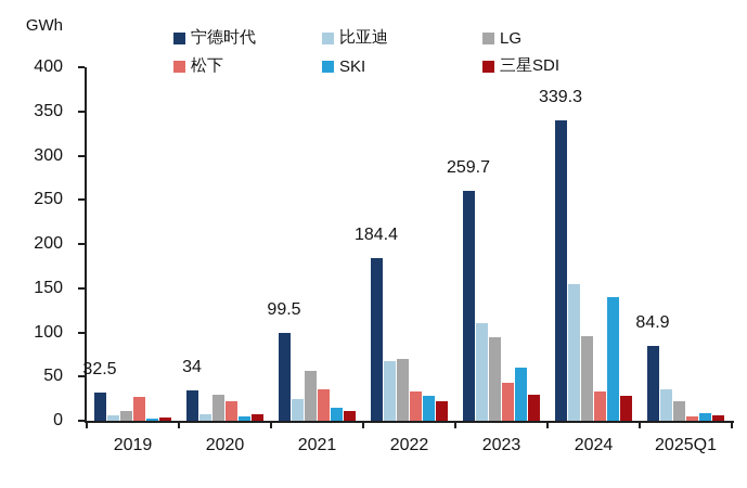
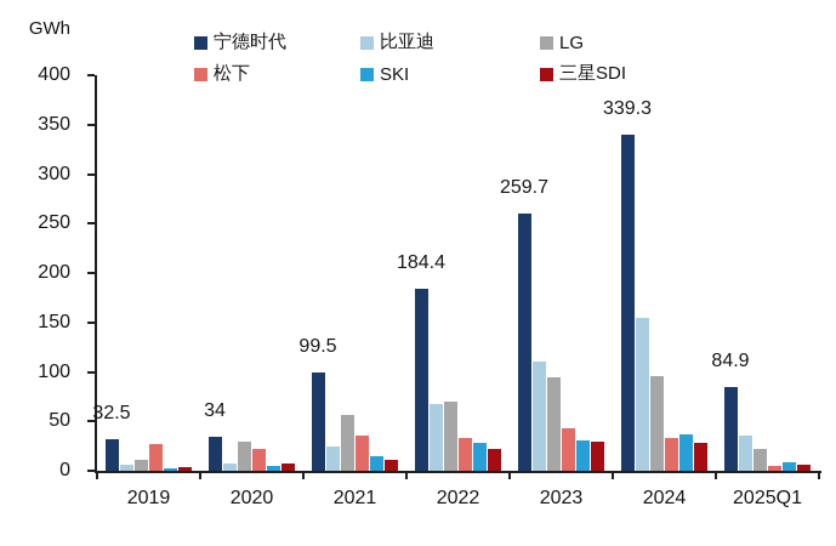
SKI/2023: 60 -> 30
SKI/2024: 140 -> 40
